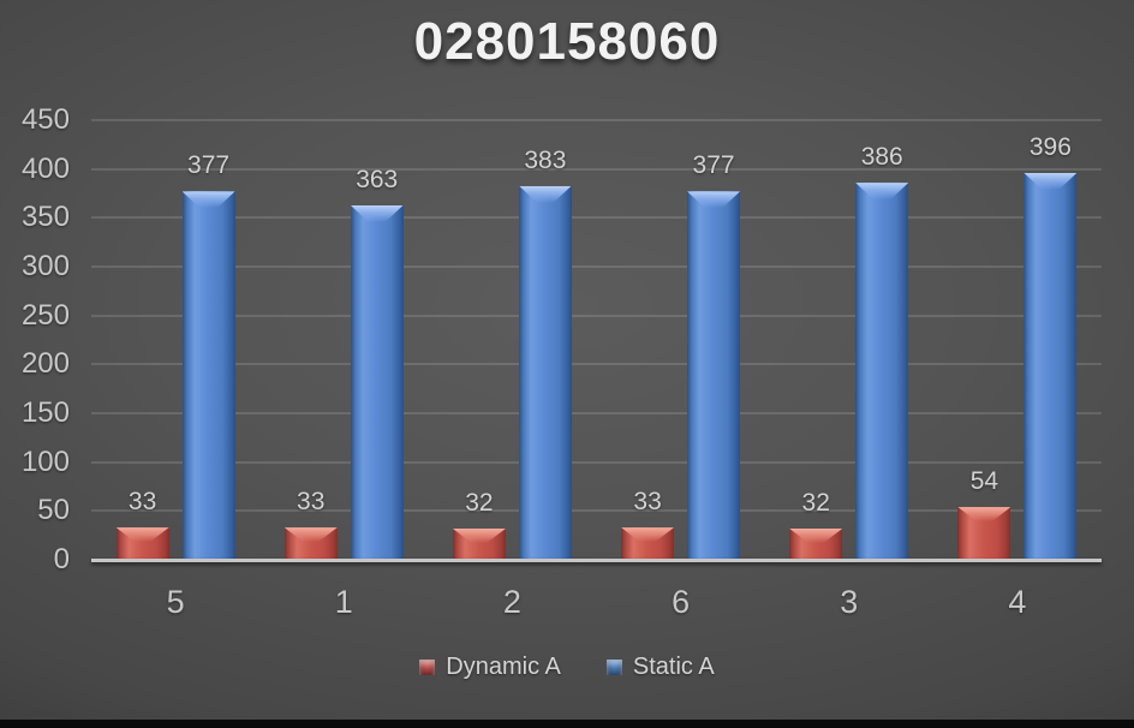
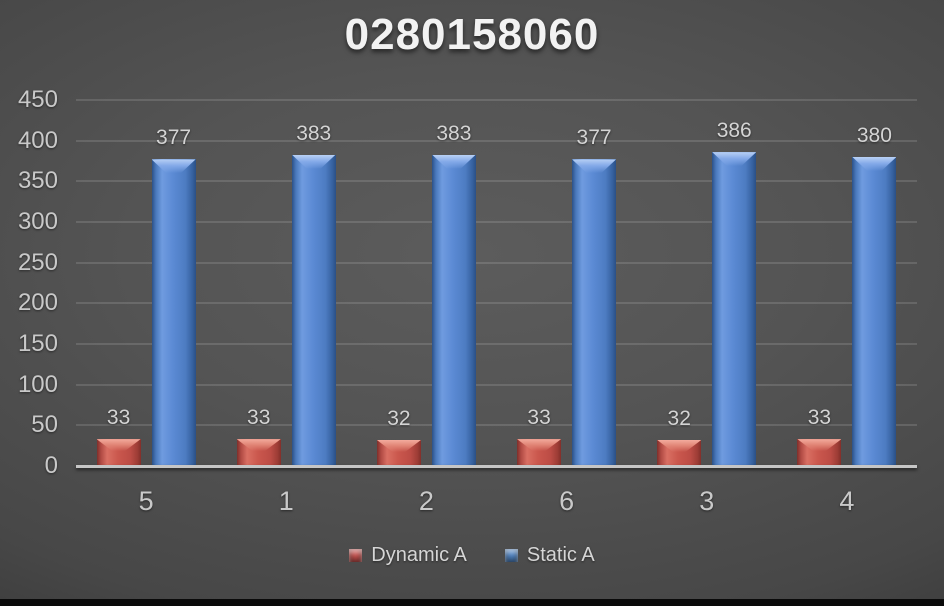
Static A/1: 363 -> 383
Dynamic A/4: 54 -> 33
Static A/4: 396 -> 380
